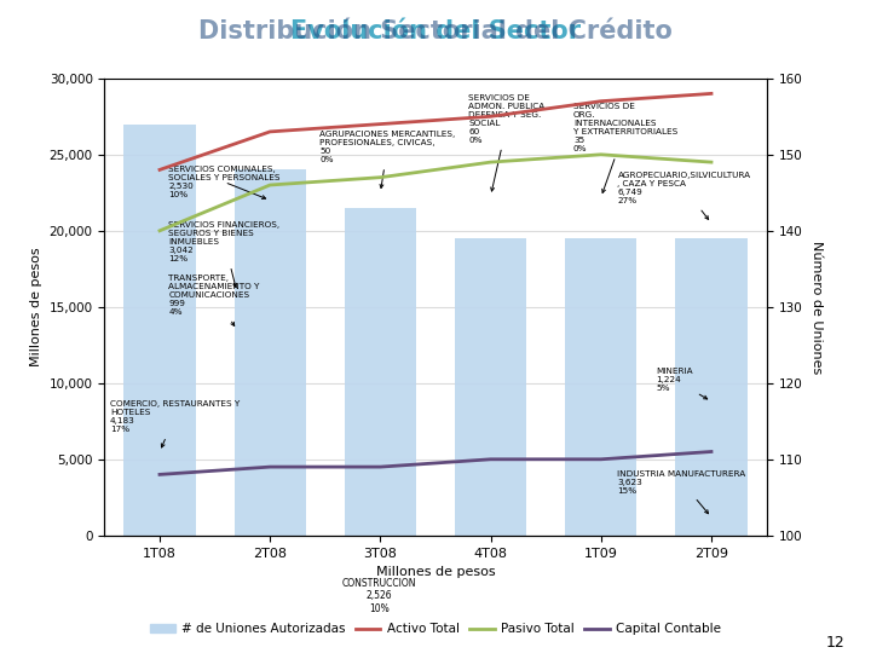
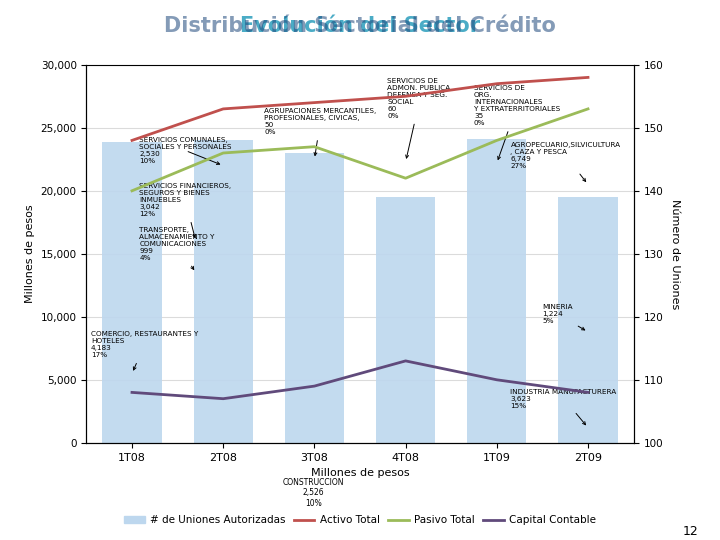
# de Uniones Autorizadas/1T08: 27,000 -> 23,900
Capital Contable/2T08: 109 -> 107
# de Uniones Autorizadas/3T08: 21,500 -> 23,000
Pasivo Total/4T08: 149 -> 142
Capital Contable/4T08: 110 -> 113
# de Uniones Autorizadas/1T09: 19,500 -> 24,100
Pasivo Total/1T09: 150 -> 148
Pasivo Total/2T09: 149 -> 153
Capital Contable/2T09: 111 -> 108
